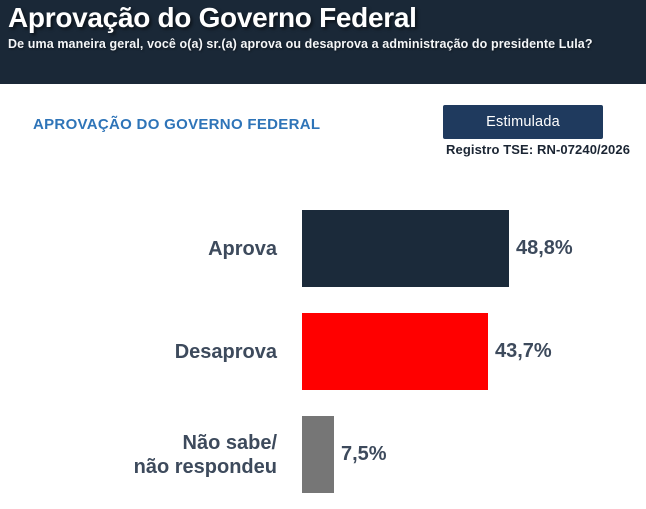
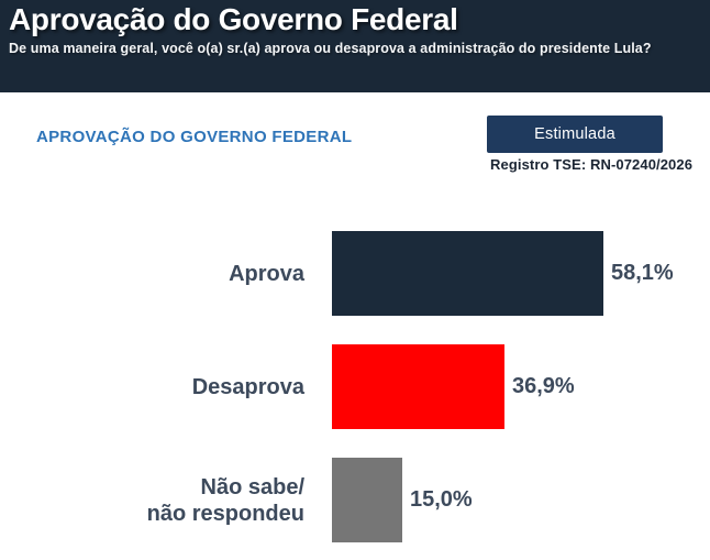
Aprova: 48,8% -> 58,1%
Desaprova: 43,7% -> 36,9%
Não sabe/ não respondeu: 7,5% -> 15,0%
